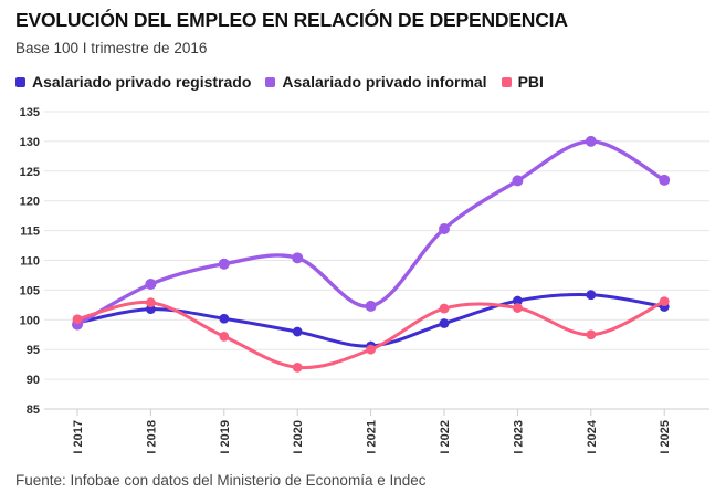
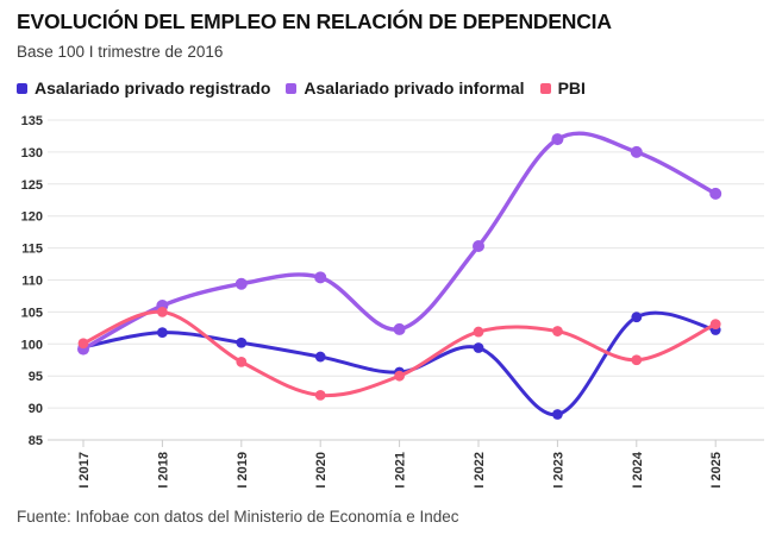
PBI/I 2018: 103 -> 105
Asalariado privado registrado/I 2023: 103 -> 89
Asalariado privado informal/I 2023: 123 -> 132
